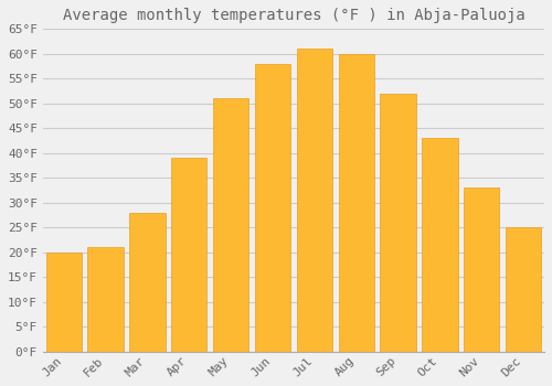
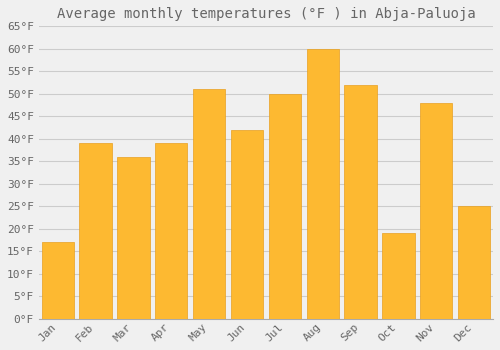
Jan: 20°F -> 17°F
Feb: 21°F -> 39°F
Mar: 28°F -> 36°F
Jun: 58°F -> 42°F
Jul: 61°F -> 50°F
Oct: 43°F -> 19°F
Nov: 33°F -> 48°F
